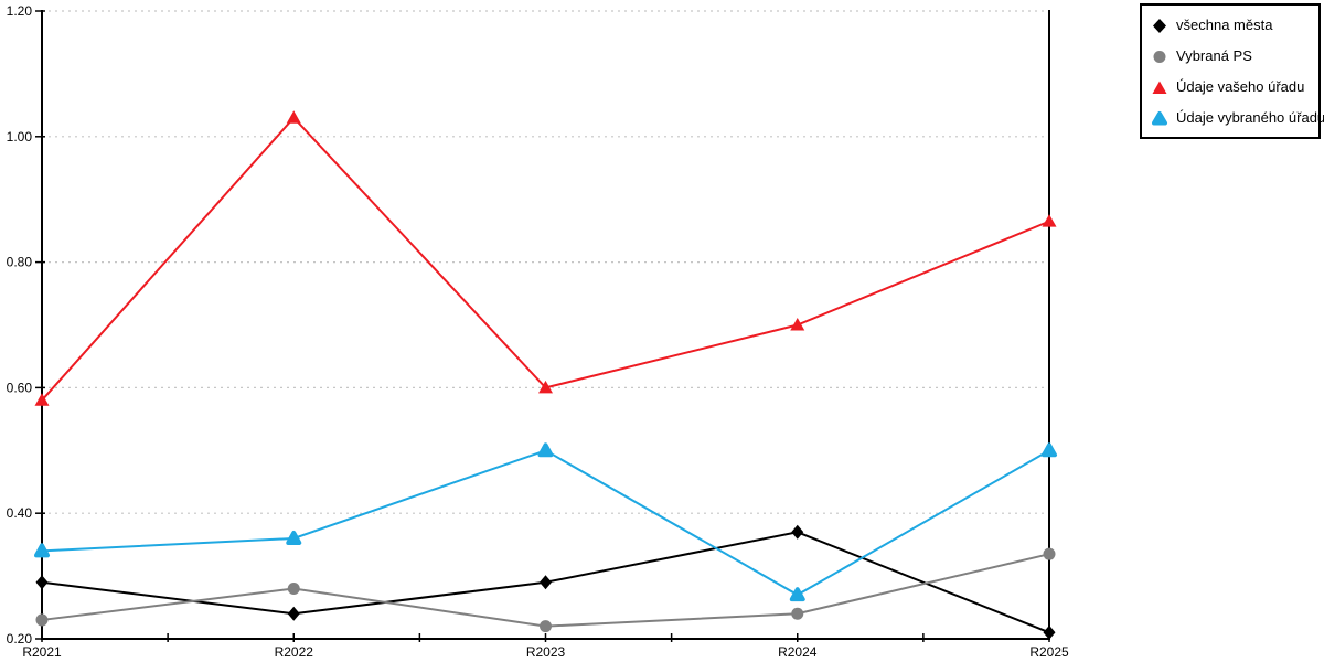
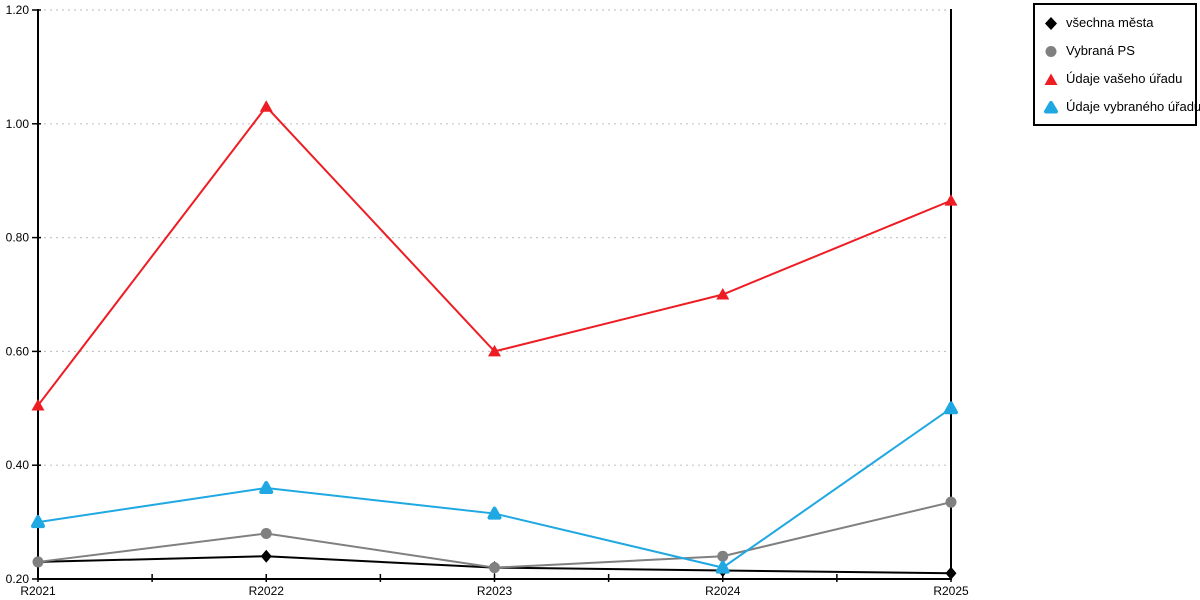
všechna města/R2021: 0.29 -> 0.23
Údaje vašeho úřadu/R2021: 0.58 -> 0.51
Údaje vybraného úřadu/R2021: 0.34 -> 0.30
všechna města/R2023: 0.29 -> 0.22
Údaje vybraného úřadu/R2023: 0.50 -> 0.32
všechna města/R2024: 0.37 -> 0.21
Údaje vybraného úřadu/R2024: 0.27 -> 0.22
